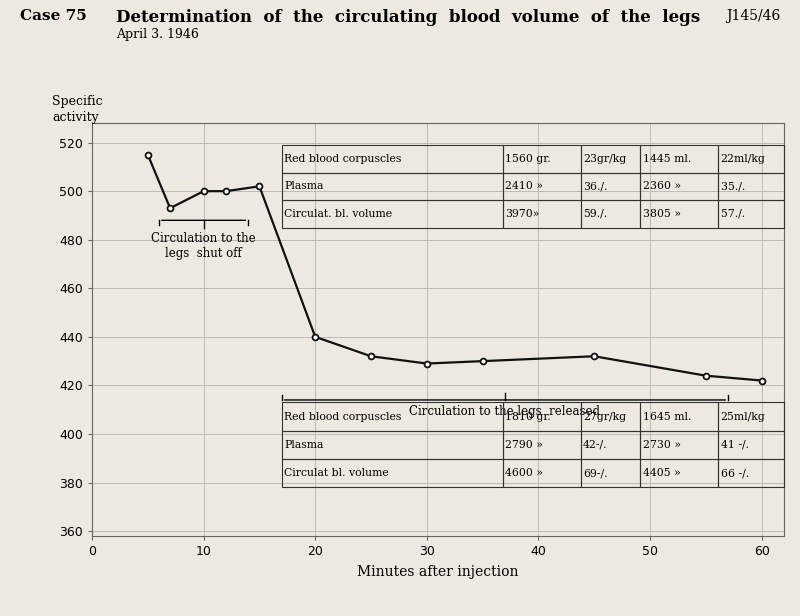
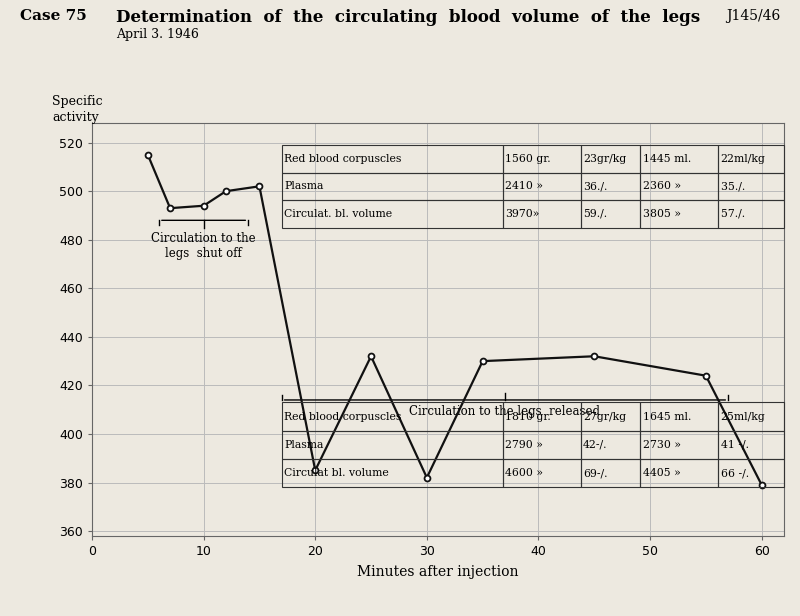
10: 500 -> 494
20: 440 -> 385
30: 429 -> 382
60: 422 -> 379
